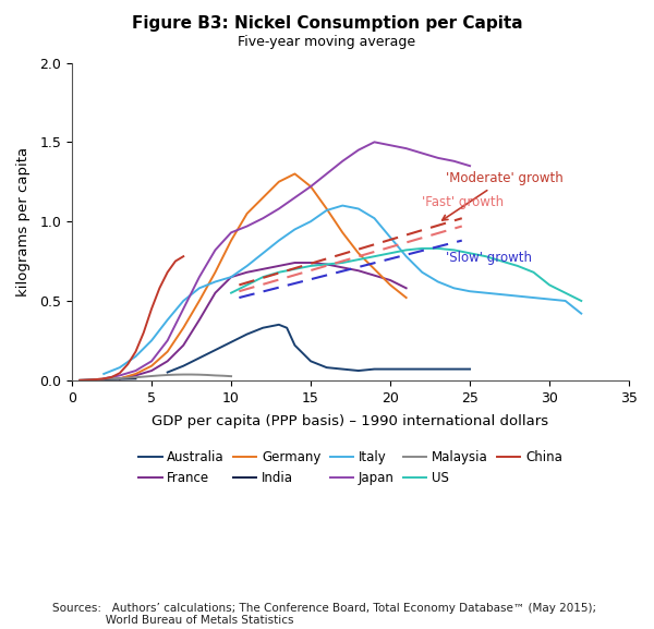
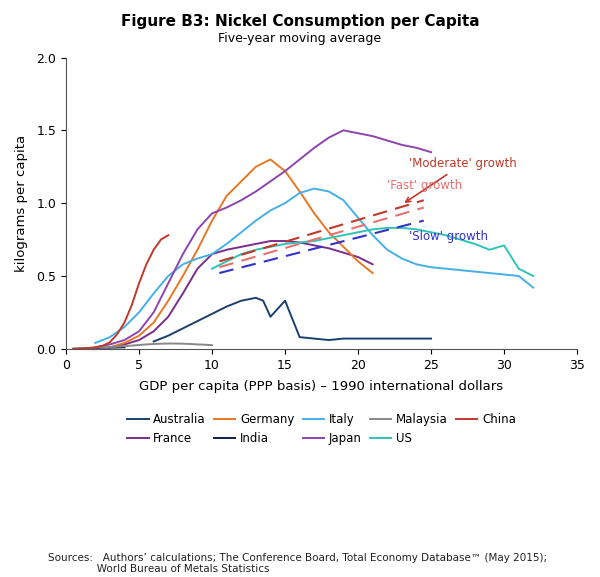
Australia/15: 0.12 -> 0.33
US/30: 0.60 -> 0.71
